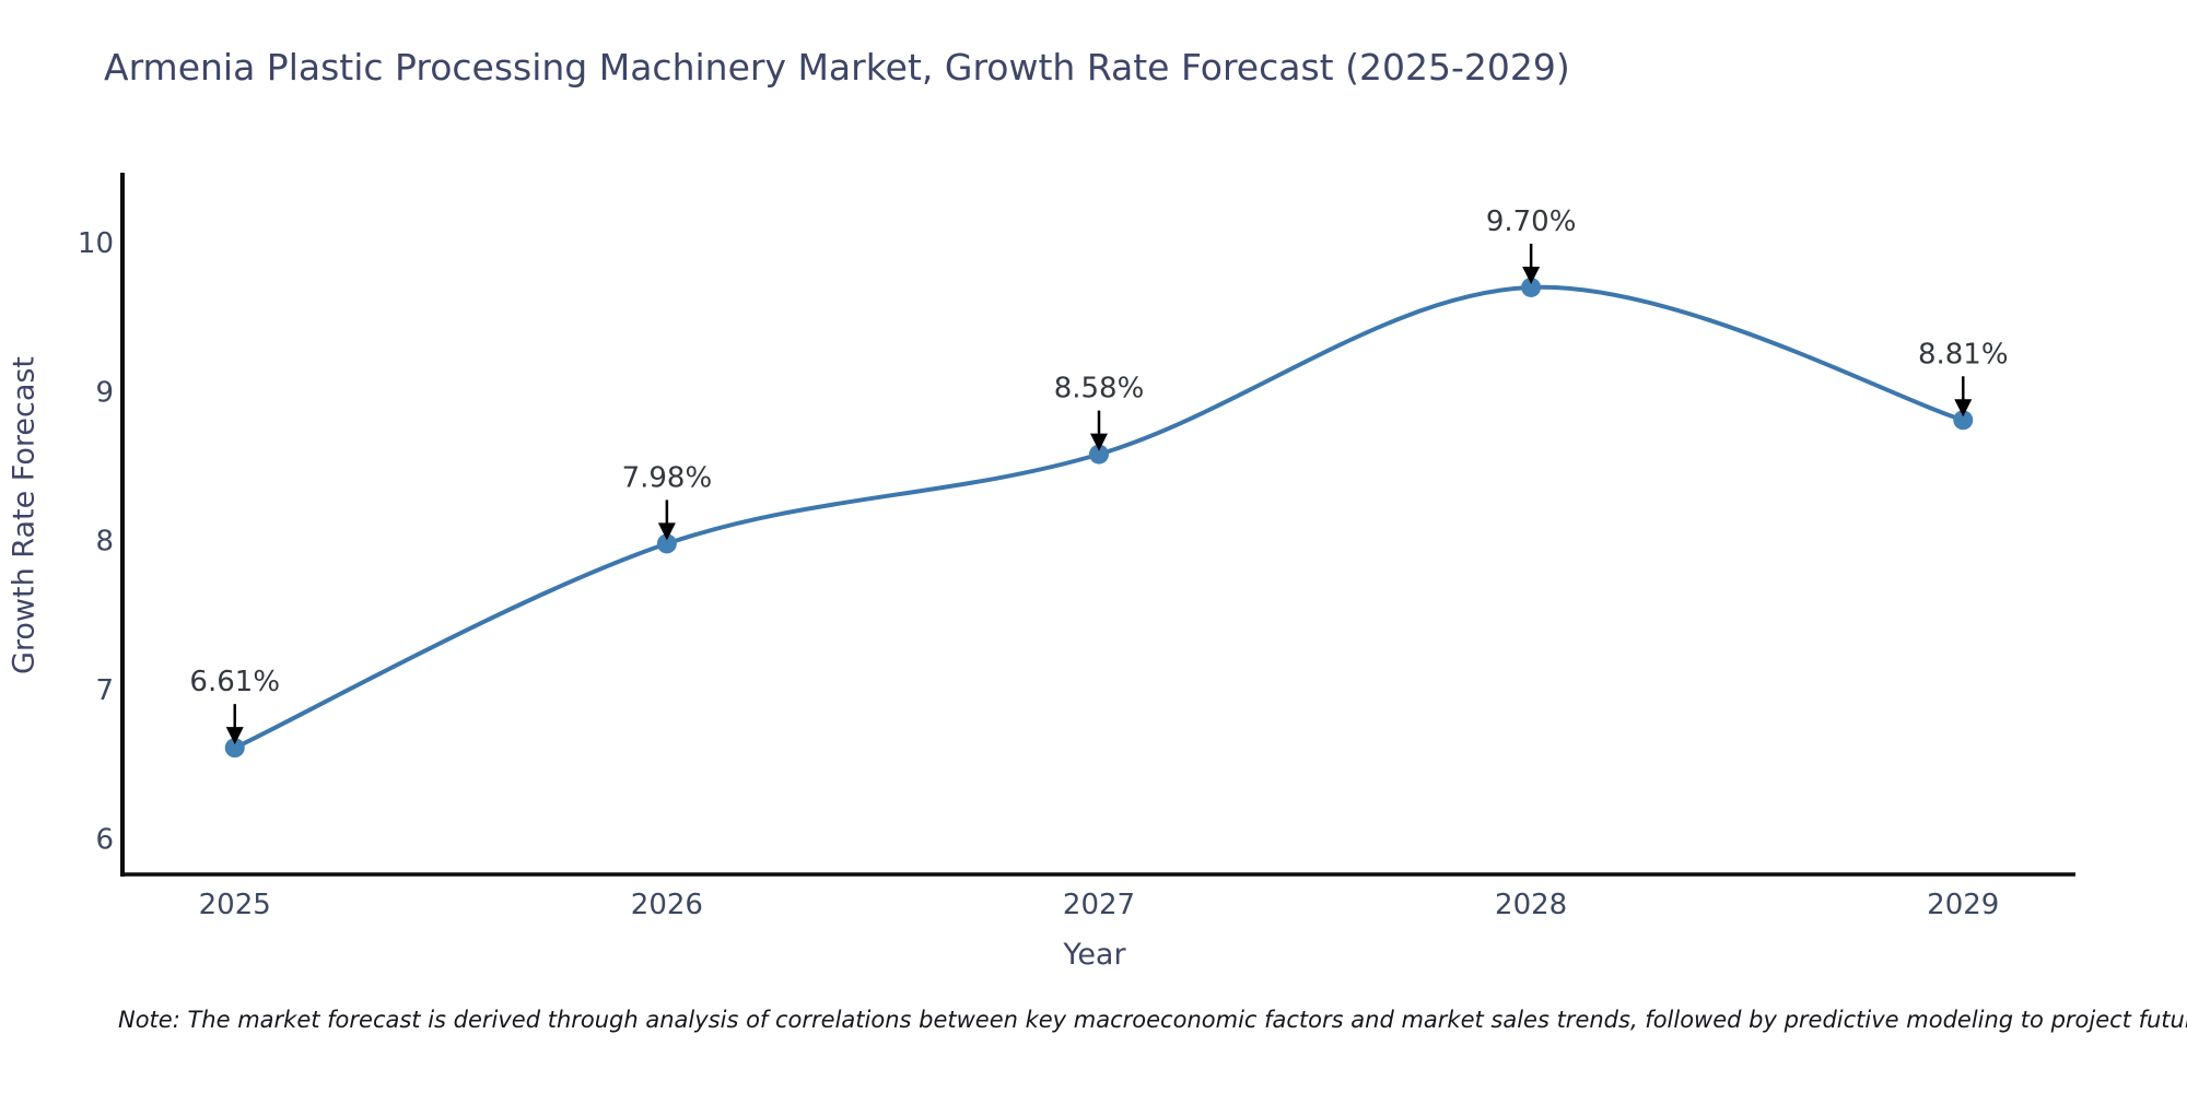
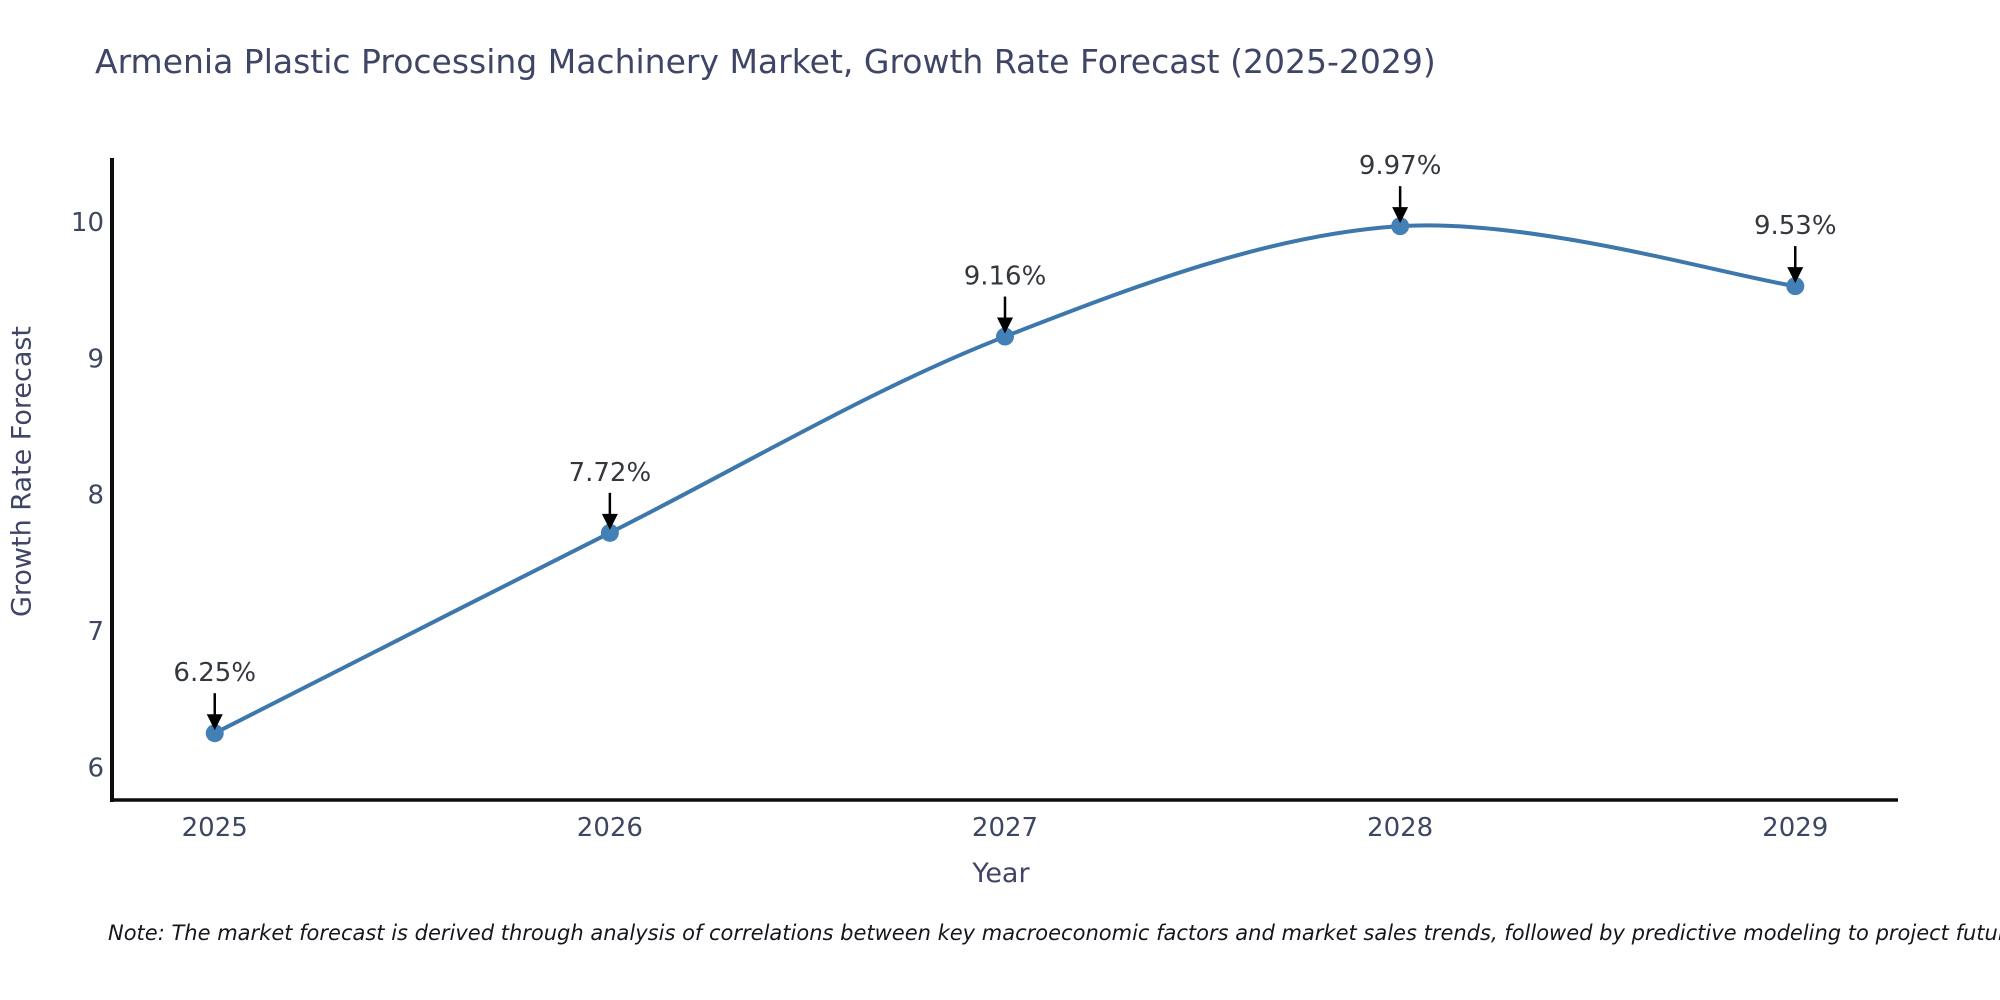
2025: 6.61% -> 6.25%
2026: 7.98% -> 7.72%
2027: 8.58% -> 9.16%
2028: 9.70% -> 9.97%
2029: 8.81% -> 9.53%
